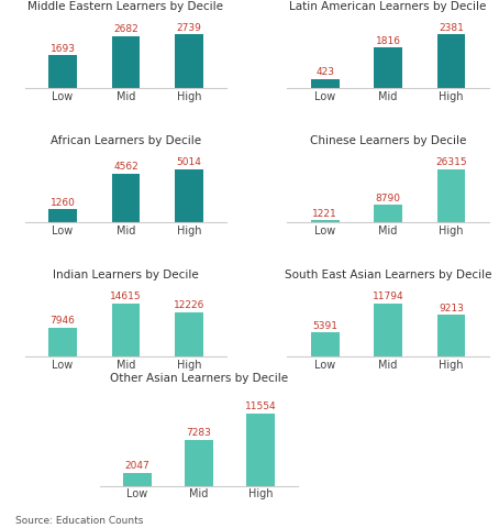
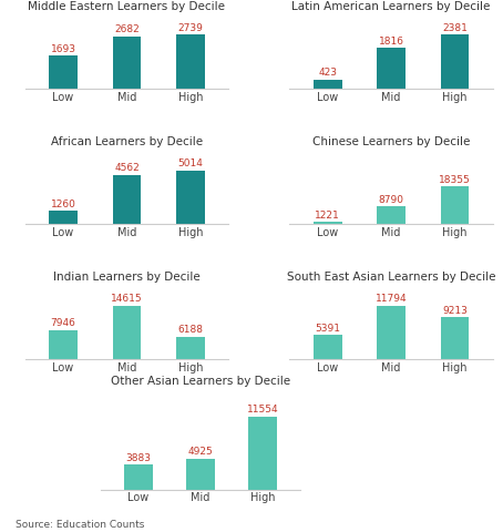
Chinese Learners by Decile/High: 26315 -> 18355
Indian Learners by Decile/High: 12226 -> 6188
Other Asian Learners by Decile/Low: 2047 -> 3883
Other Asian Learners by Decile/Mid: 7283 -> 4925
